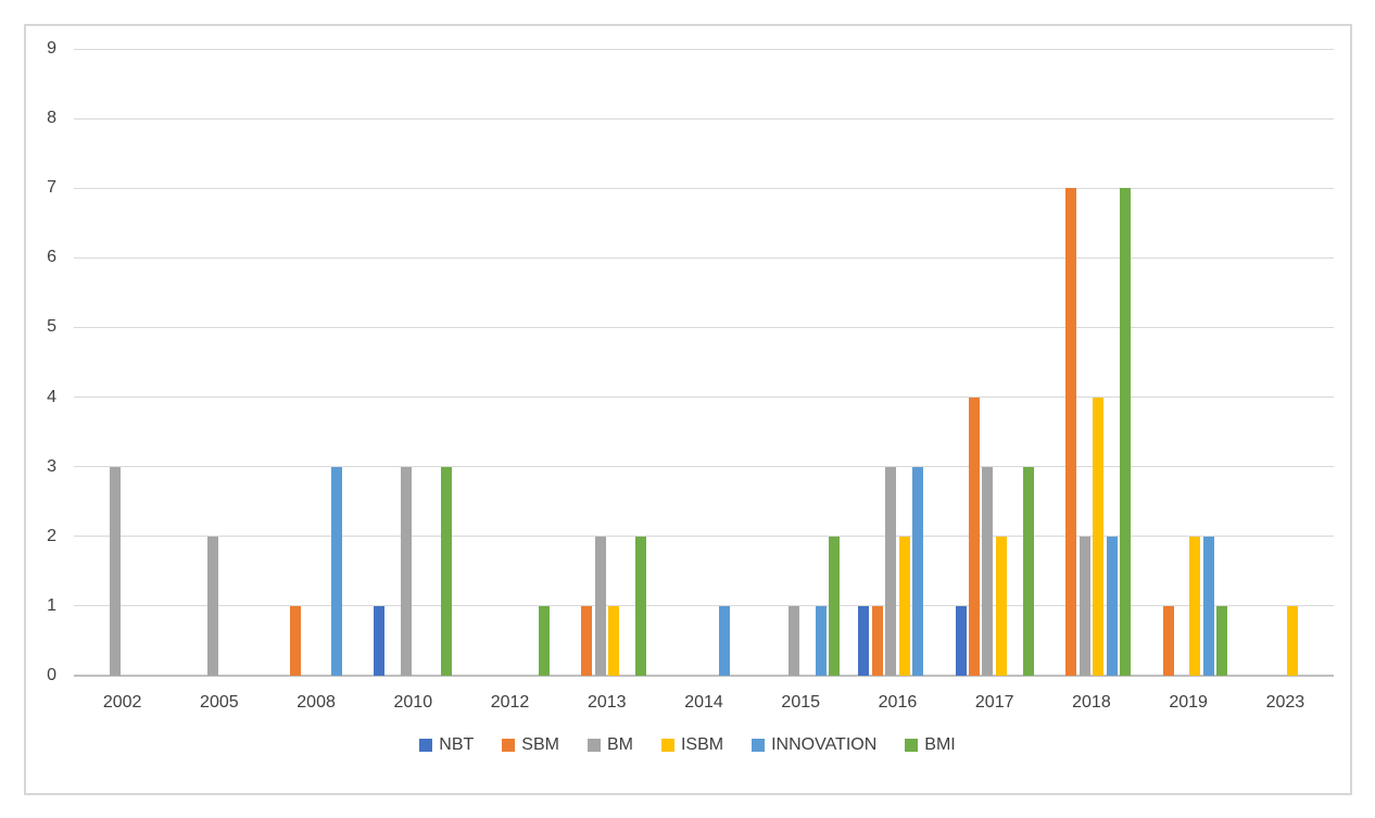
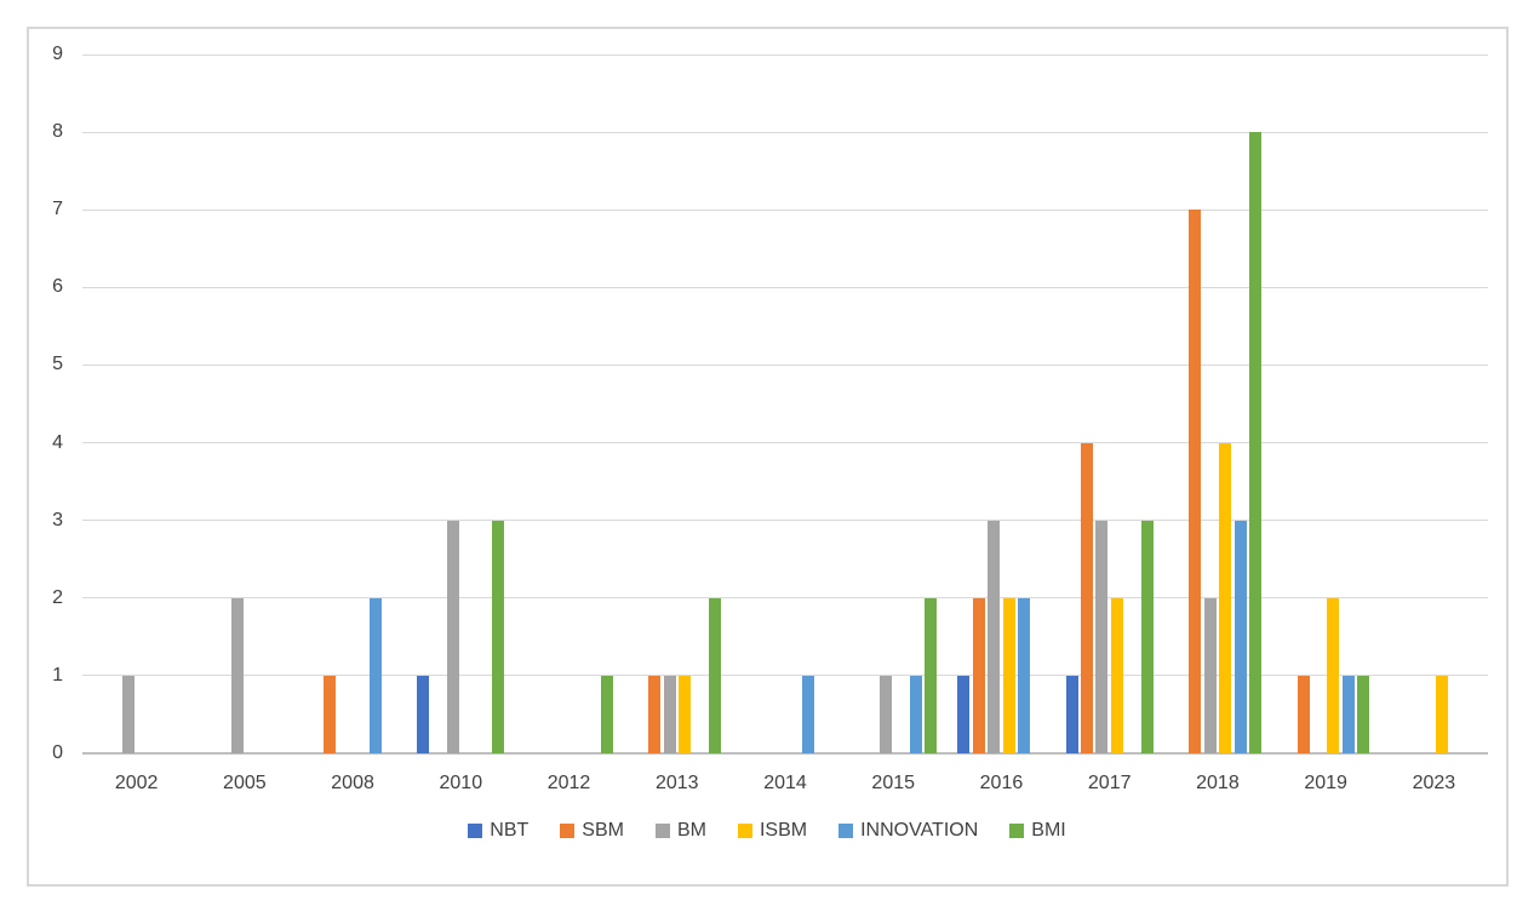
BM/2002: 3 -> 1
INNOVATION/2008: 3 -> 2
BM/2013: 2 -> 1
SBM/2016: 1 -> 2
INNOVATION/2016: 3 -> 2
INNOVATION/2018: 2 -> 3
BMI/2018: 7 -> 8
INNOVATION/2019: 2 -> 1
